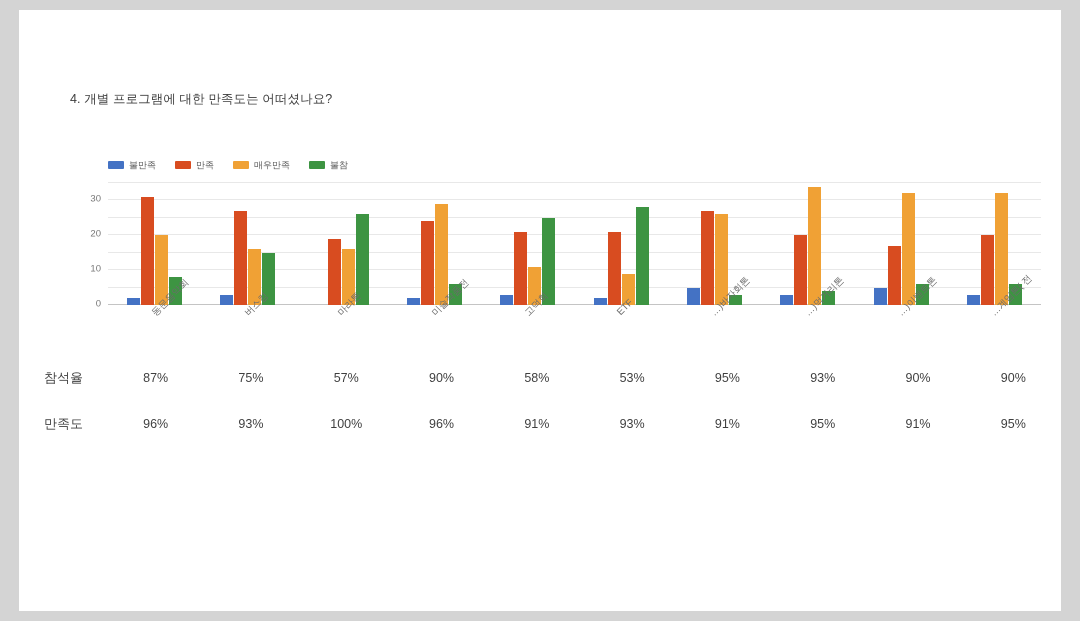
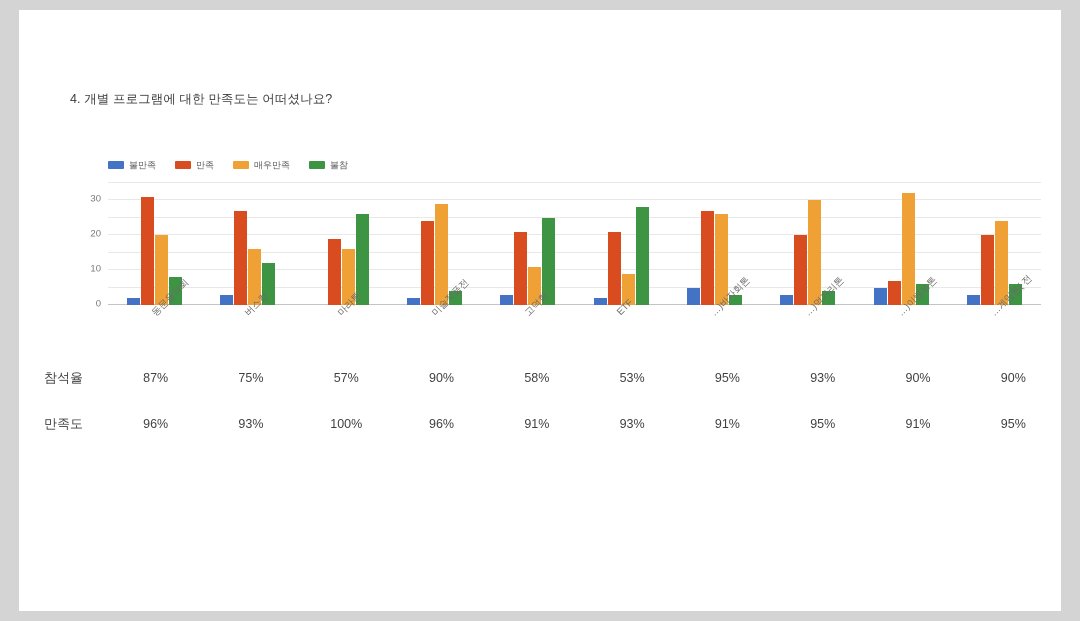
불참/버스킹: 15 -> 12
불참/미술작품전: 6 -> 4
매우만족/먹거리톤(…: 34 -> 30
만족/이벤트톤(…: 17 -> 7
매우만족/계임톤( 전…: 32 -> 24
